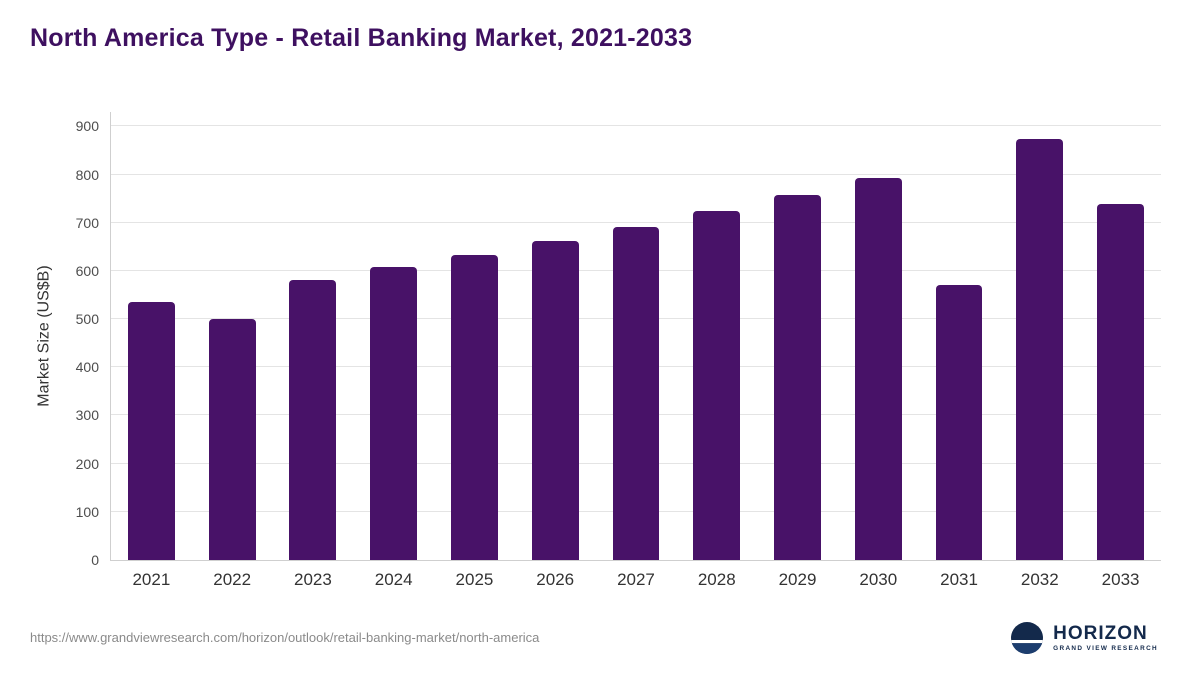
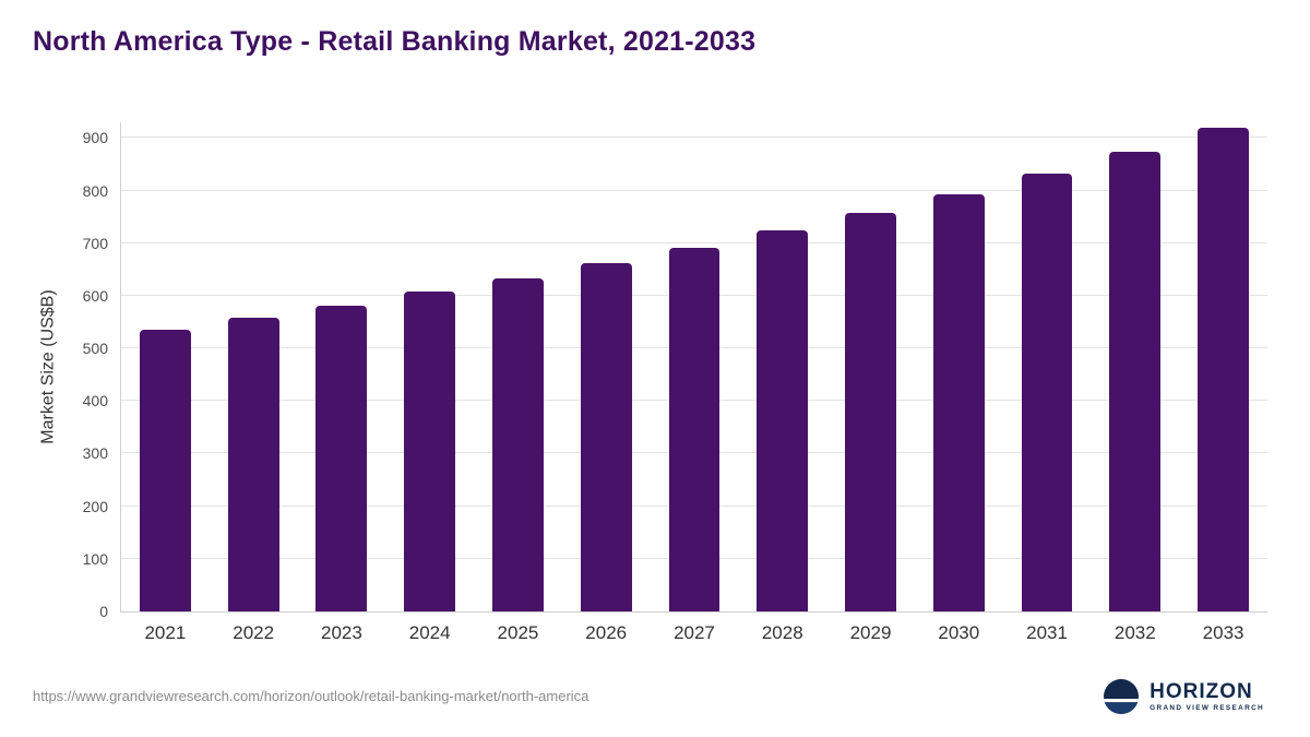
2022: 500 -> 560
2031: 570 -> 830
2033: 740 -> 920
